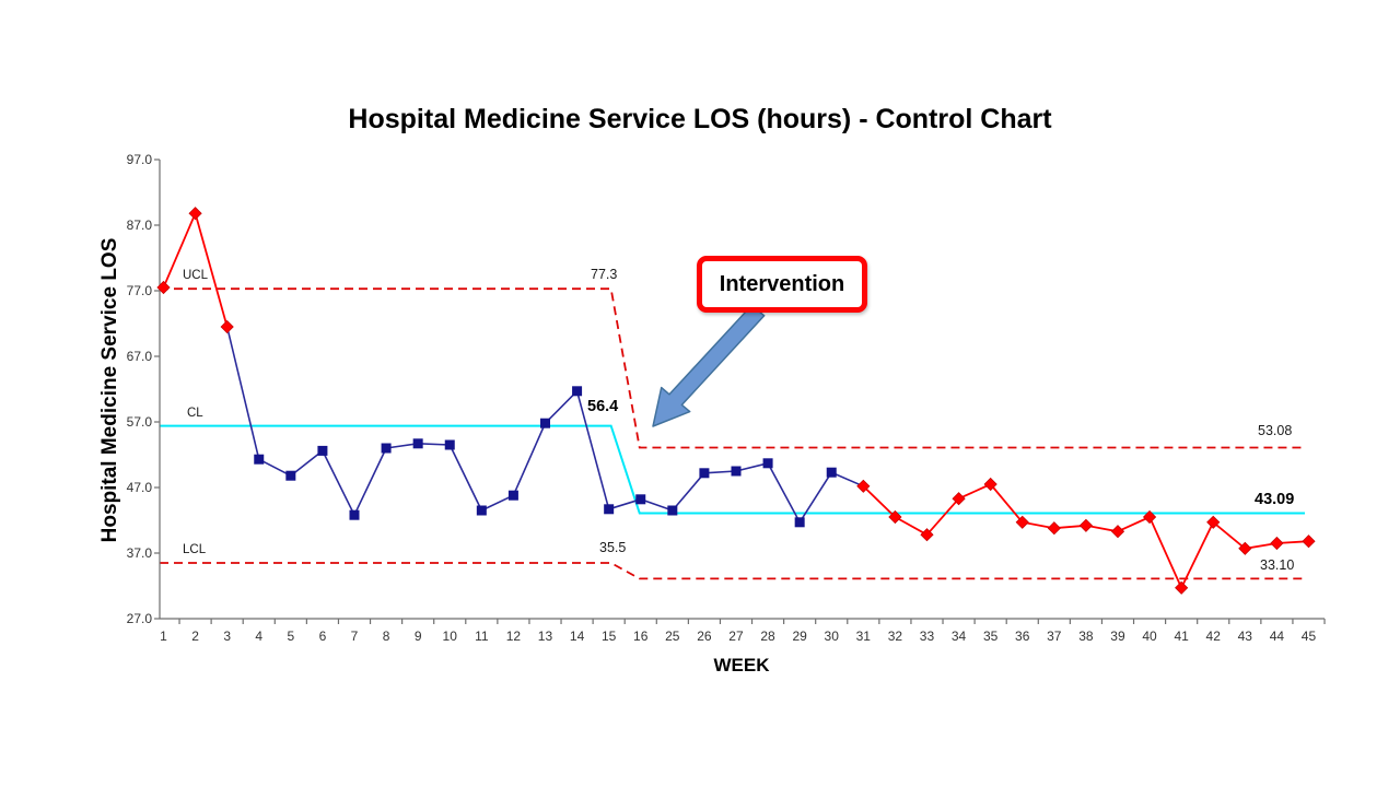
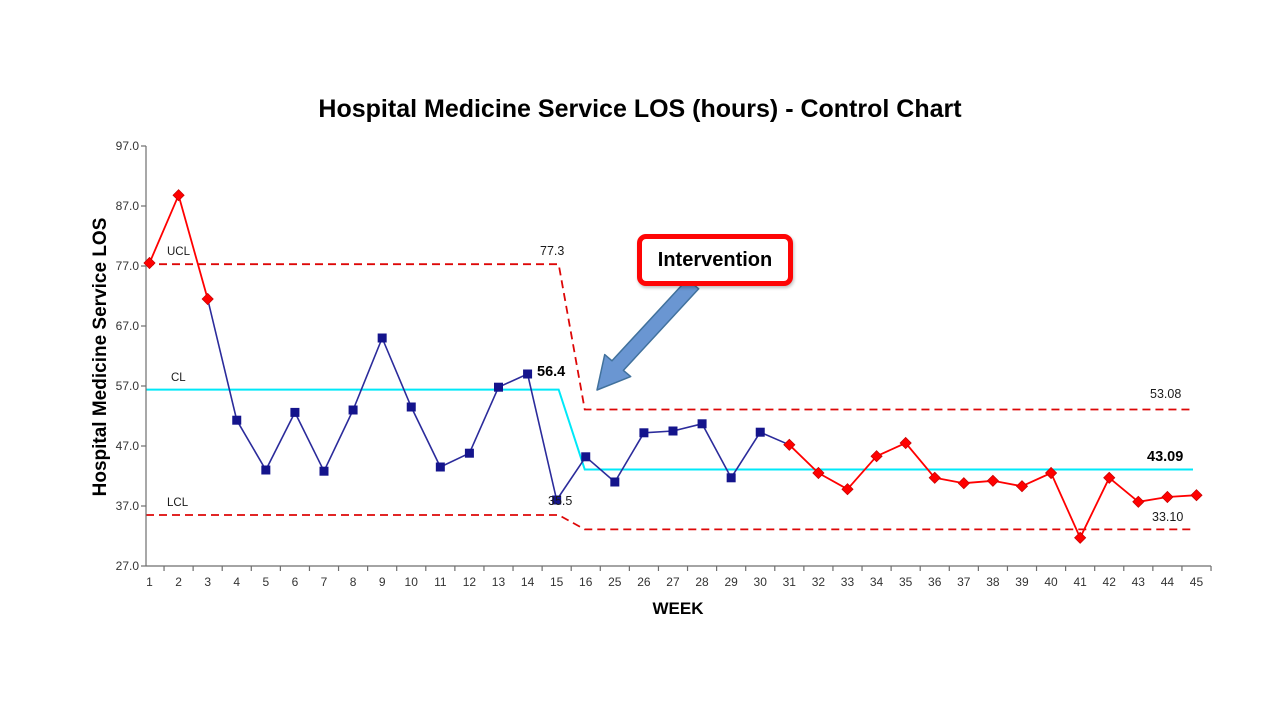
5: 49 -> 43
9: 54 -> 65
14: 62 -> 59
15: 44 -> 38
25: 44 -> 41
